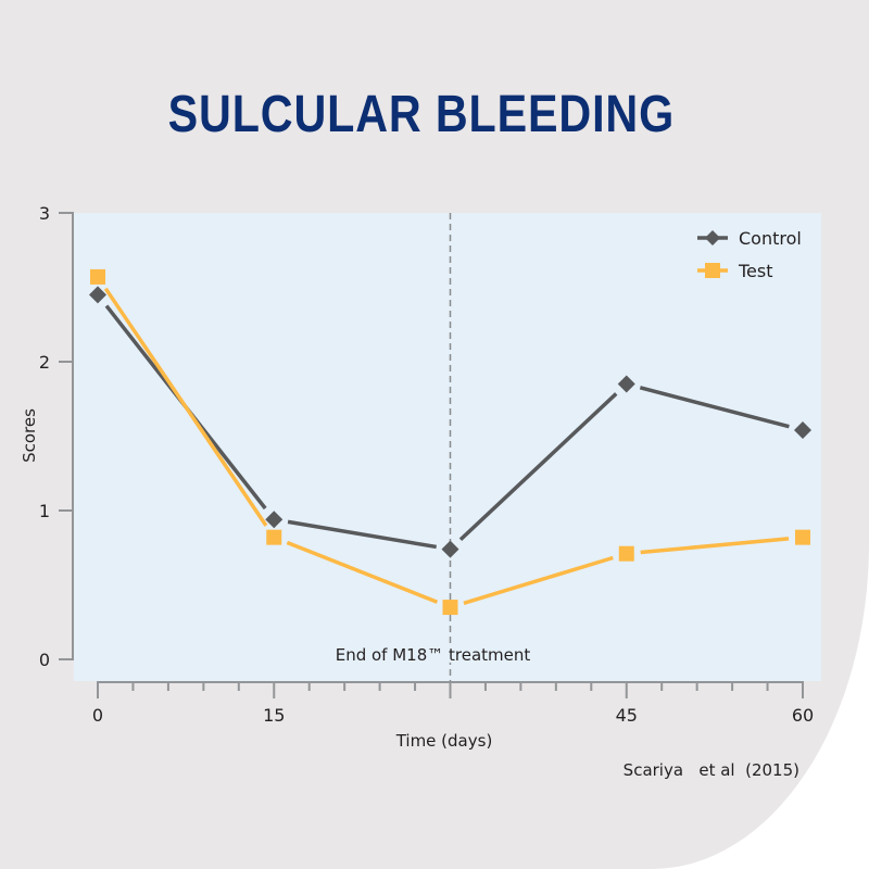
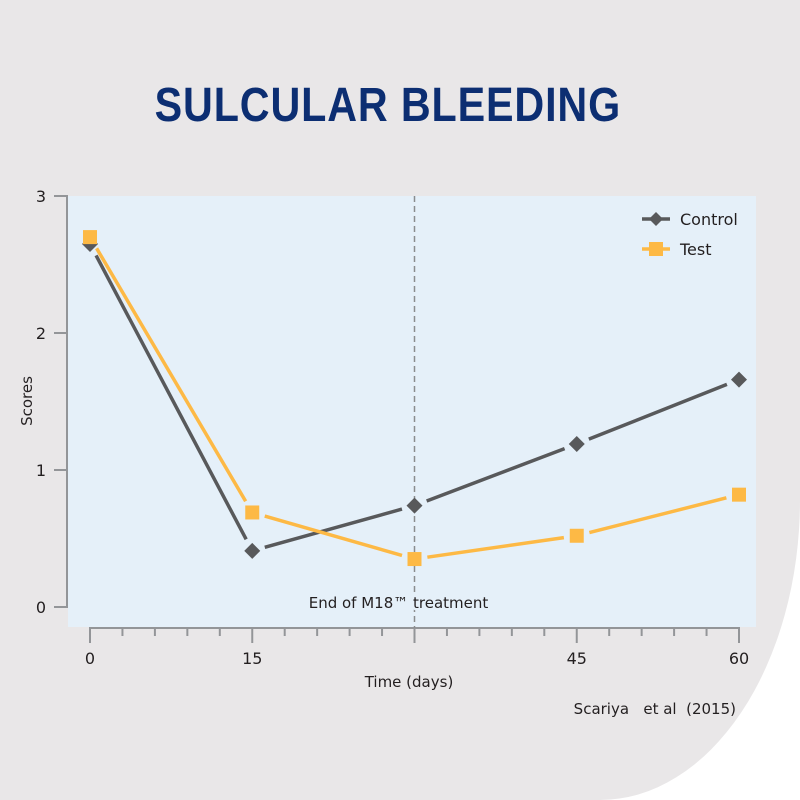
Control/0: 2.45 -> 2.65
Test/0: 2.57 -> 2.70
Control/15: 0.94 -> 0.41
Test/15: 0.82 -> 0.69
Control/45: 1.85 -> 1.19
Test/45: 0.71 -> 0.52
Control/60: 1.54 -> 1.66
